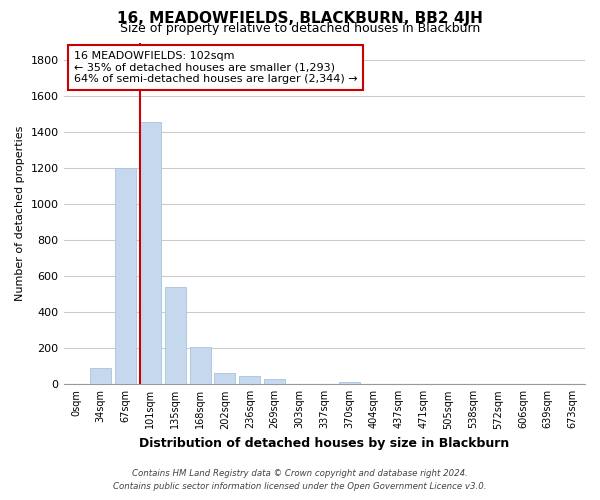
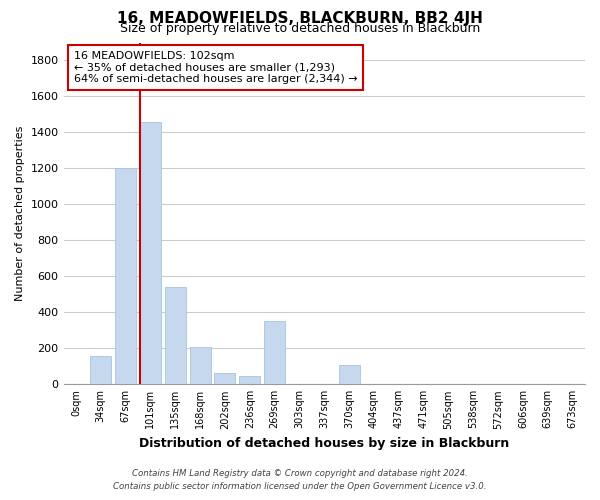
34sqm: 90 -> 160
269sqm: 30 -> 350
370sqm: 20 -> 110
